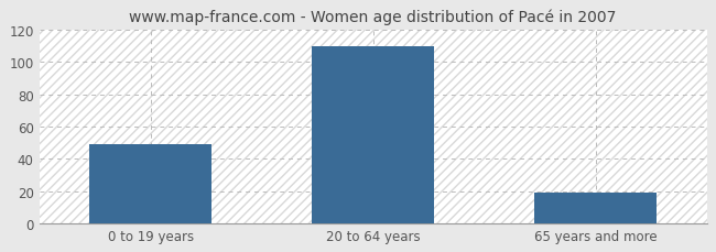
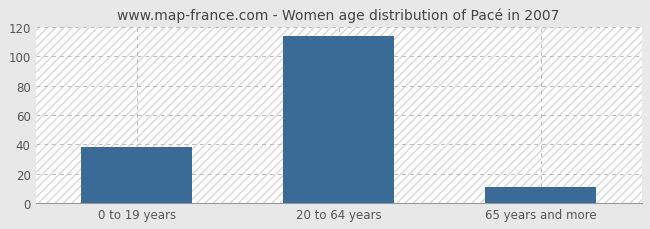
0 to 19 years: 49 -> 38
20 to 64 years: 110 -> 114
65 years and more: 19 -> 11
